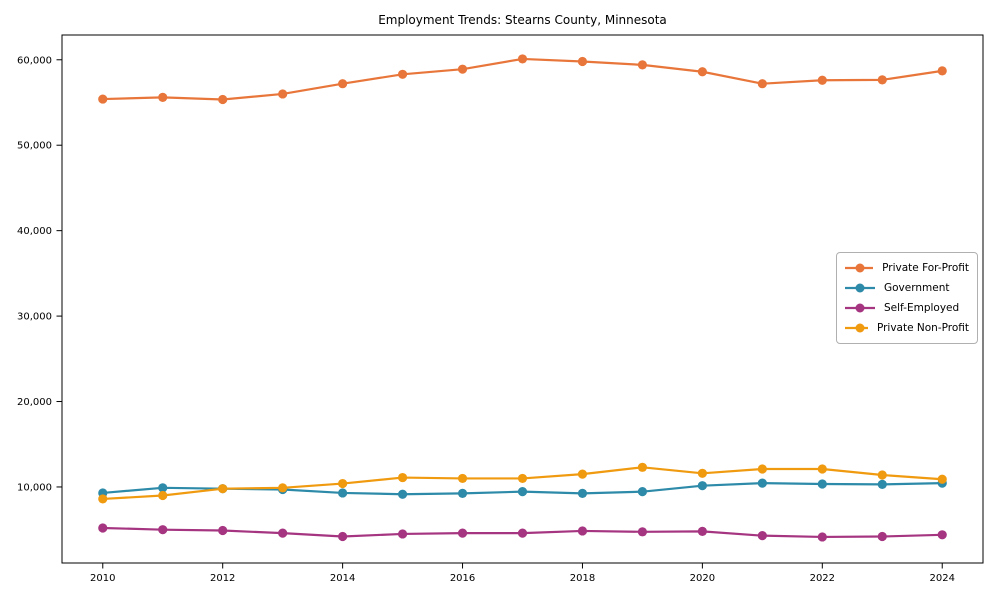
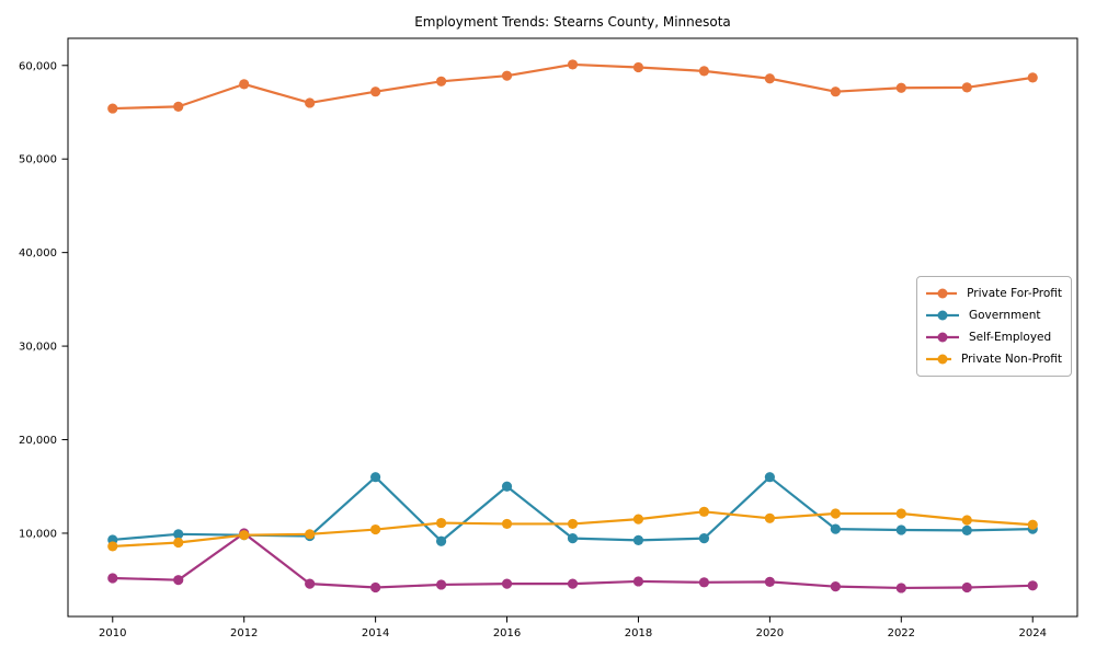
Private For-Profit/2012: 55000 -> 58000
Self-Employed/2012: 5000 -> 10000
Government/2014: 9000 -> 16000
Government/2016: 9000 -> 15000
Government/2020: 10000 -> 16000
